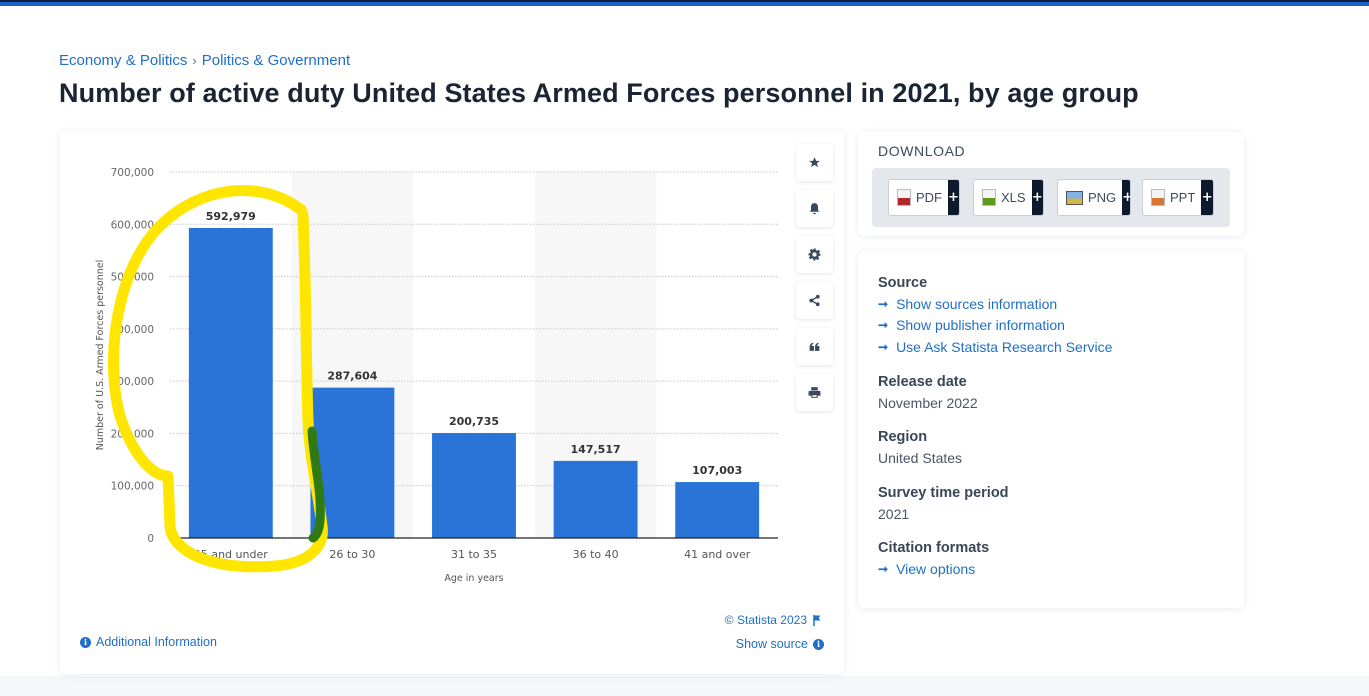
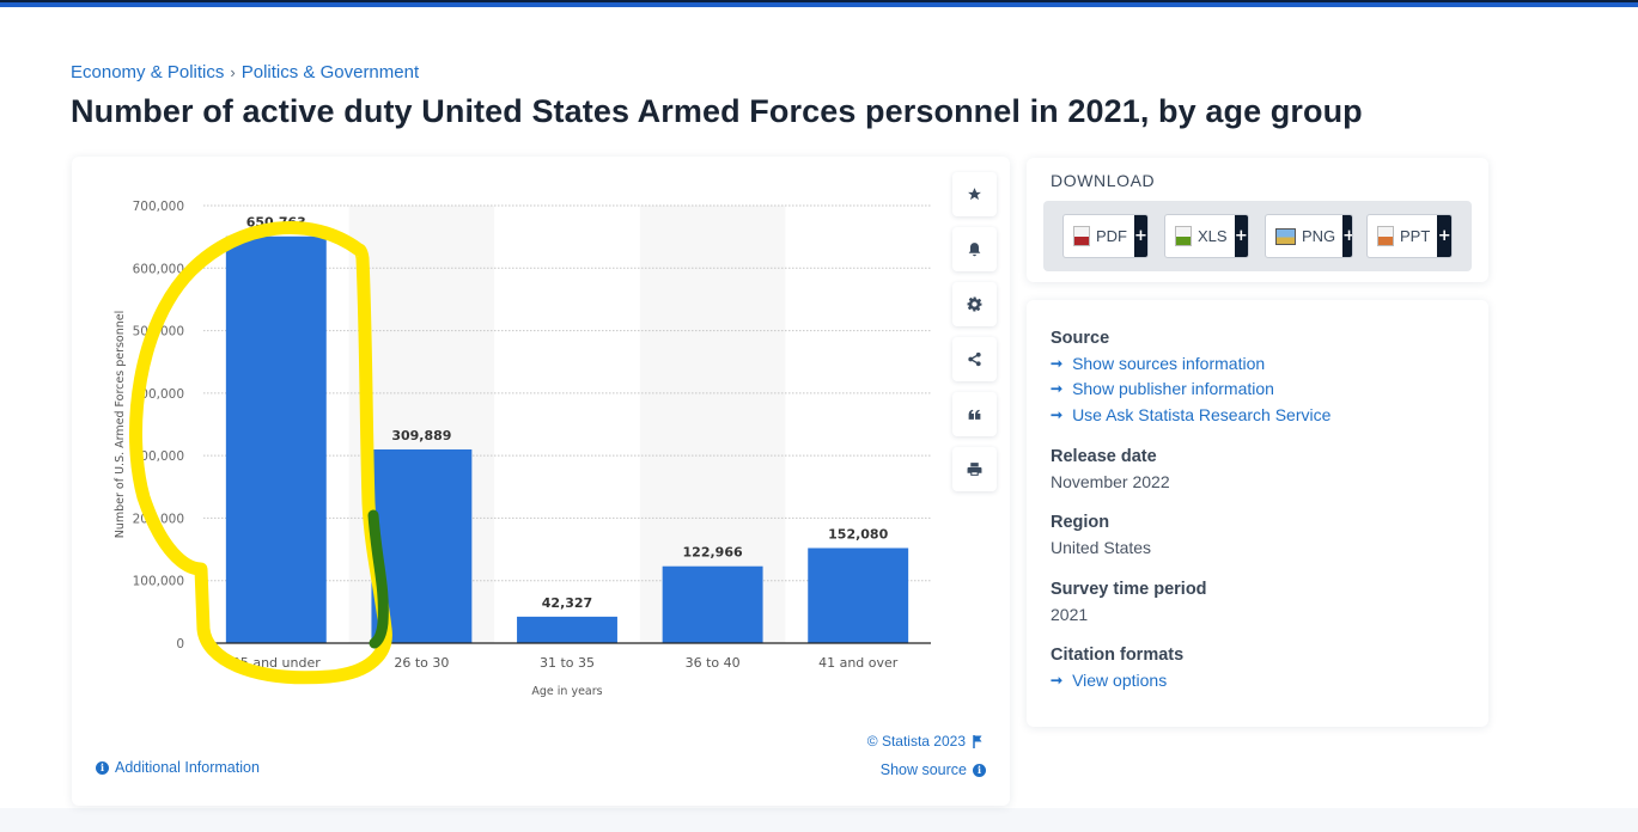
25 and under: 592,979 -> 650,763
26 to 30: 287,604 -> 309,889
31 to 35: 200,735 -> 42,327
36 to 40: 147,517 -> 122,966
41 and over: 107,003 -> 152,080
